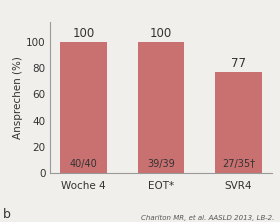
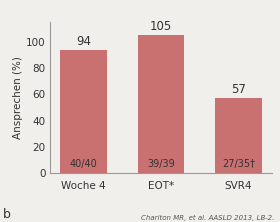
Woche 4: 100 -> 94
EOT*: 100 -> 105
SVR4: 77 -> 57
